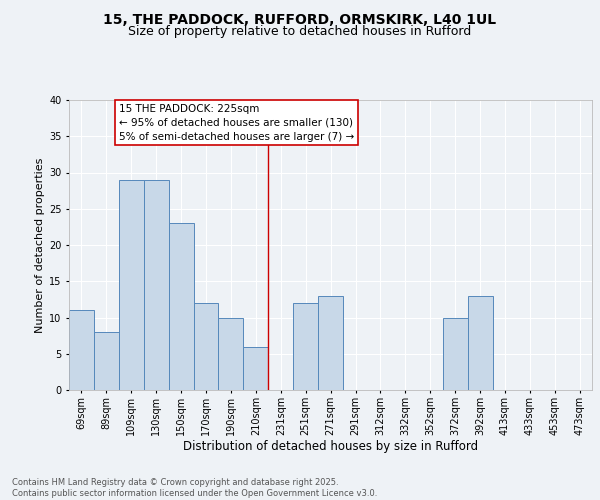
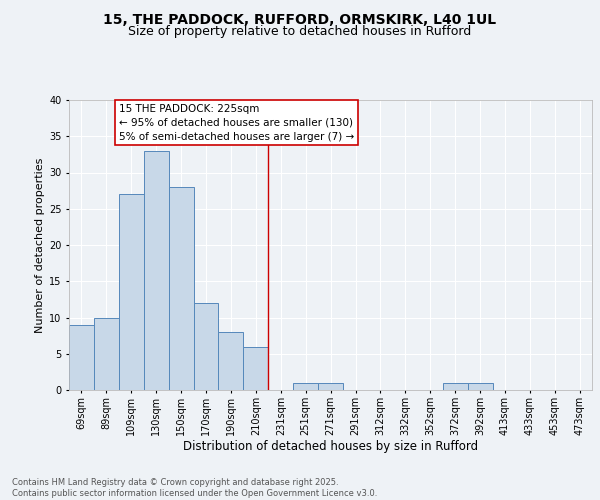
69sqm: 11 -> 9
89sqm: 8 -> 10
109sqm: 29 -> 27
130sqm: 29 -> 33
150sqm: 23 -> 28
190sqm: 10 -> 8
251sqm: 12 -> 1
271sqm: 13 -> 1
372sqm: 10 -> 1
392sqm: 13 -> 1
